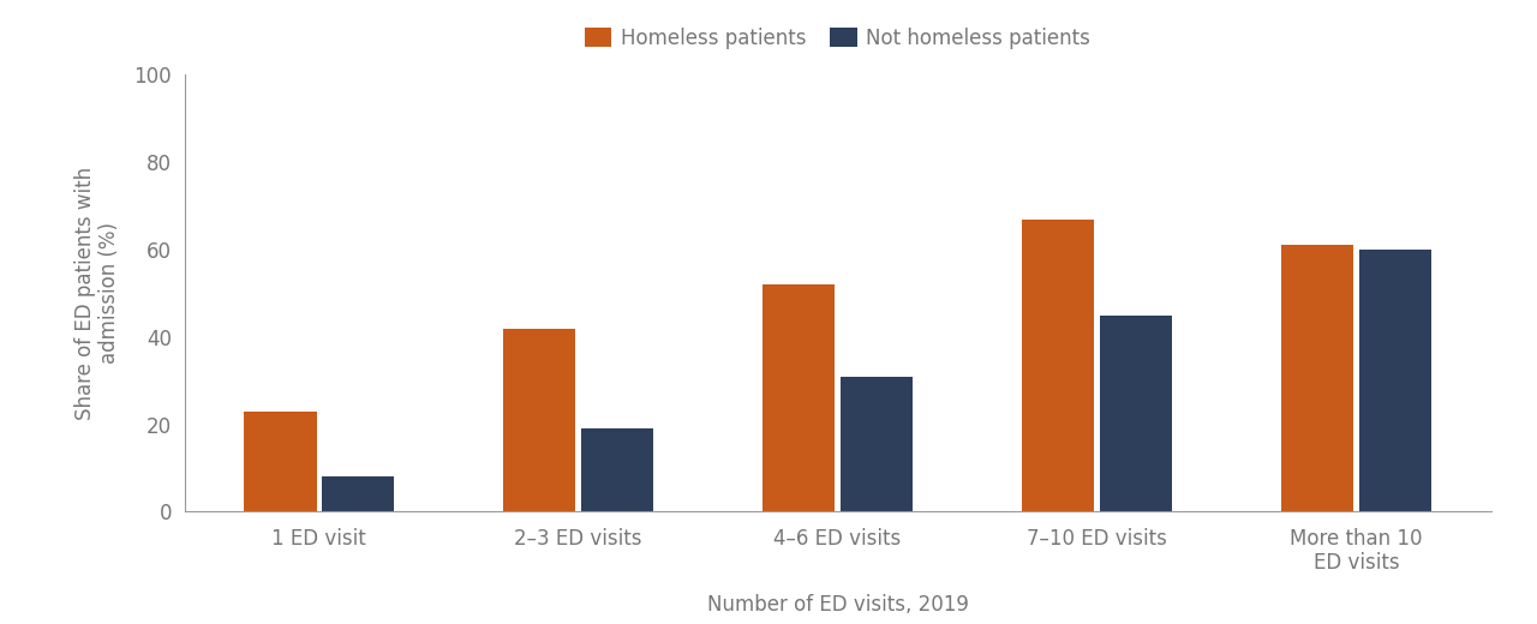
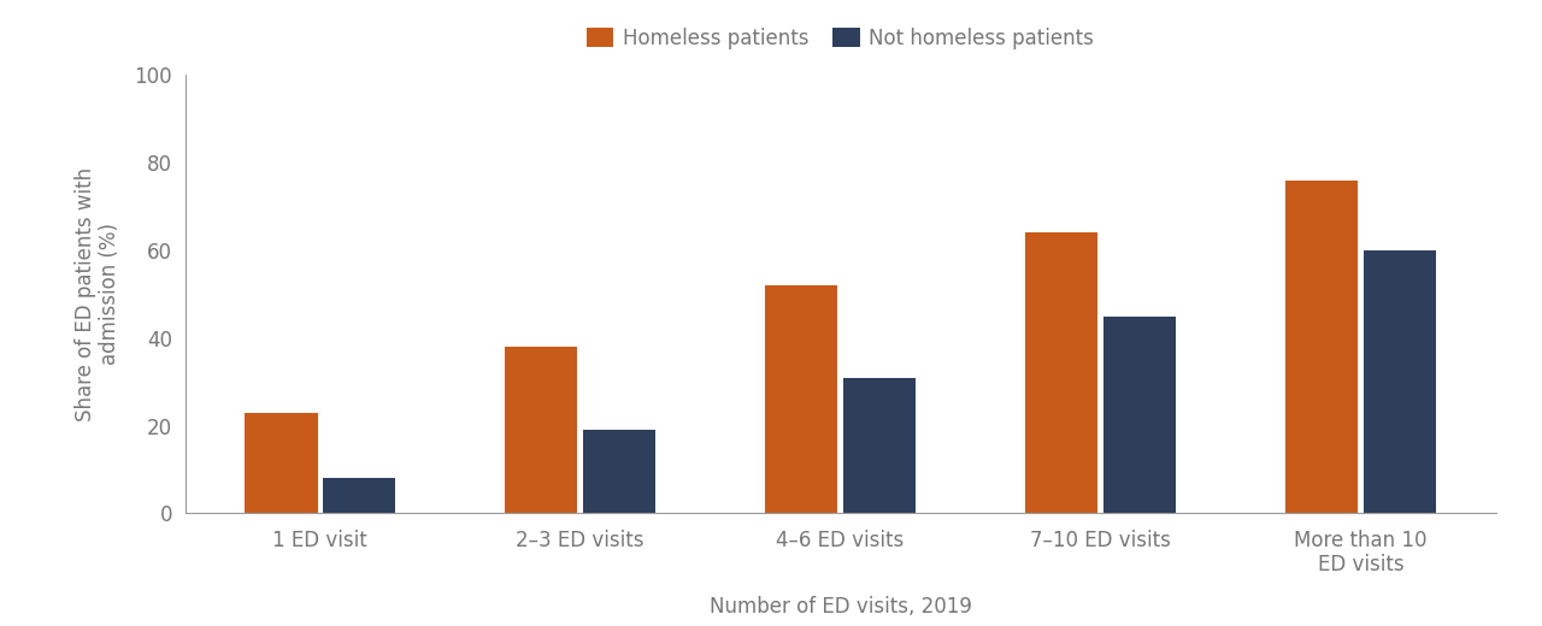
Homeless patients/2–3 ED visits: 42 -> 38
Homeless patients/7–10 ED visits: 67 -> 64
Homeless patients/More than 10 ED visits: 61 -> 76
